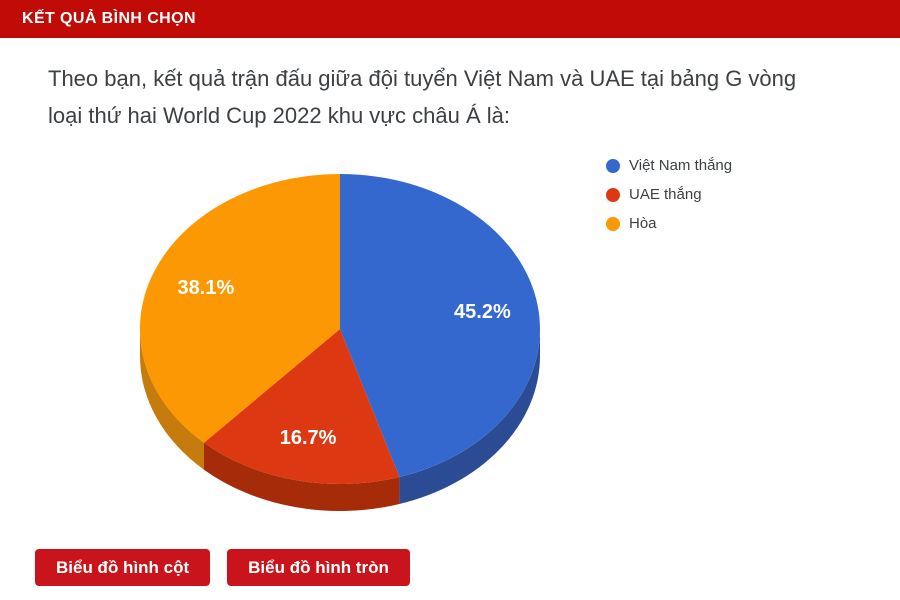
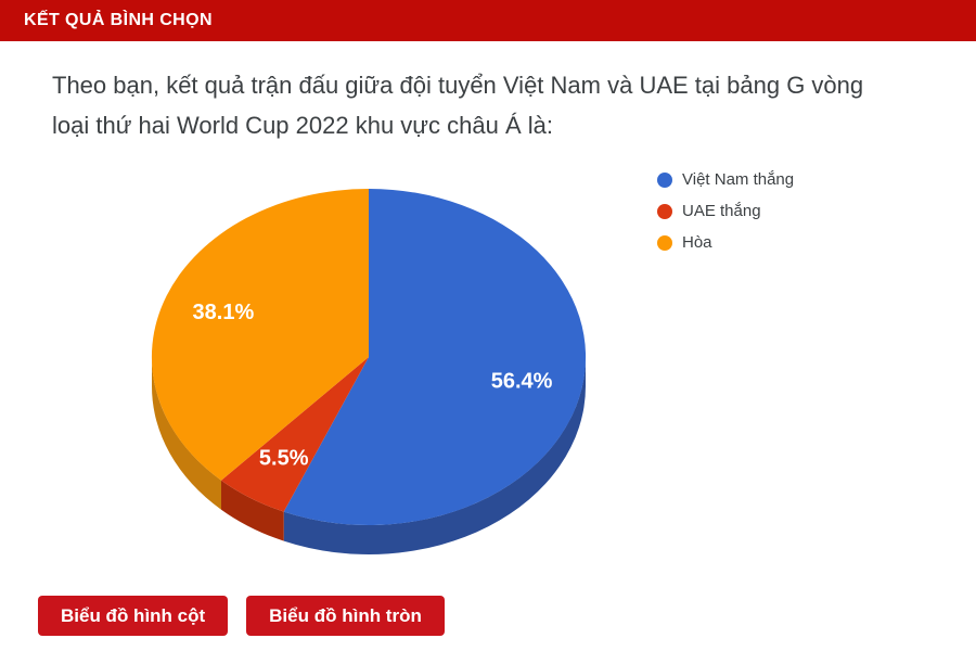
Việt Nam thắng: 45.2% -> 56.4%
UAE thắng: 16.7% -> 5.5%
